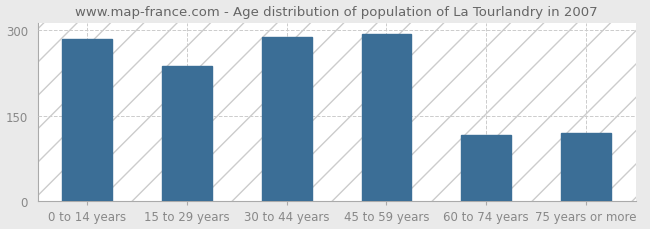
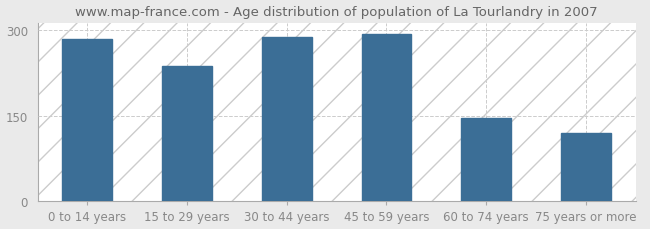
60 to 74 years: 116 -> 146
